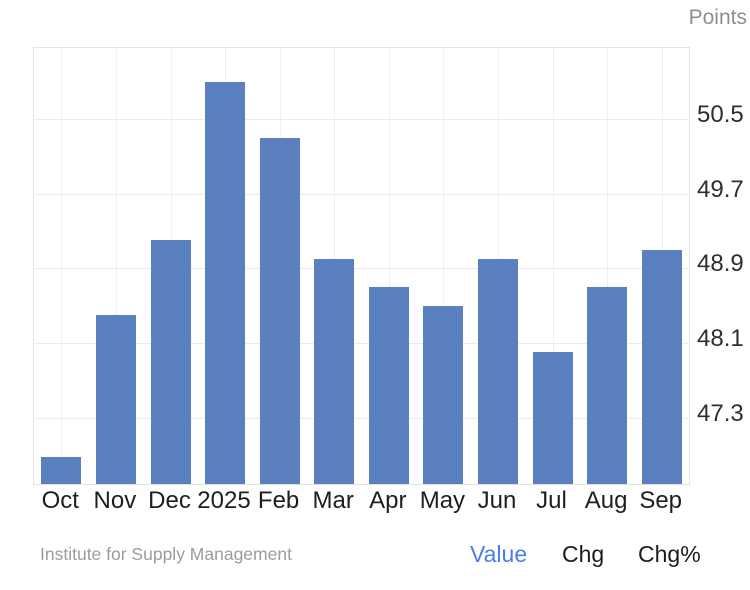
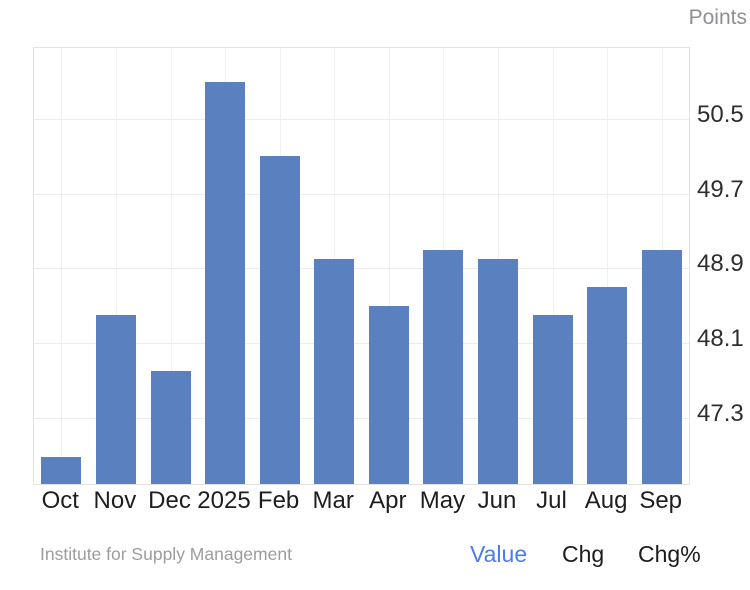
Dec: 49.2 -> 47.8
Feb: 50.3 -> 50.1
Apr: 48.7 -> 48.5
May: 48.5 -> 49.1
Jul: 48.0 -> 48.4
